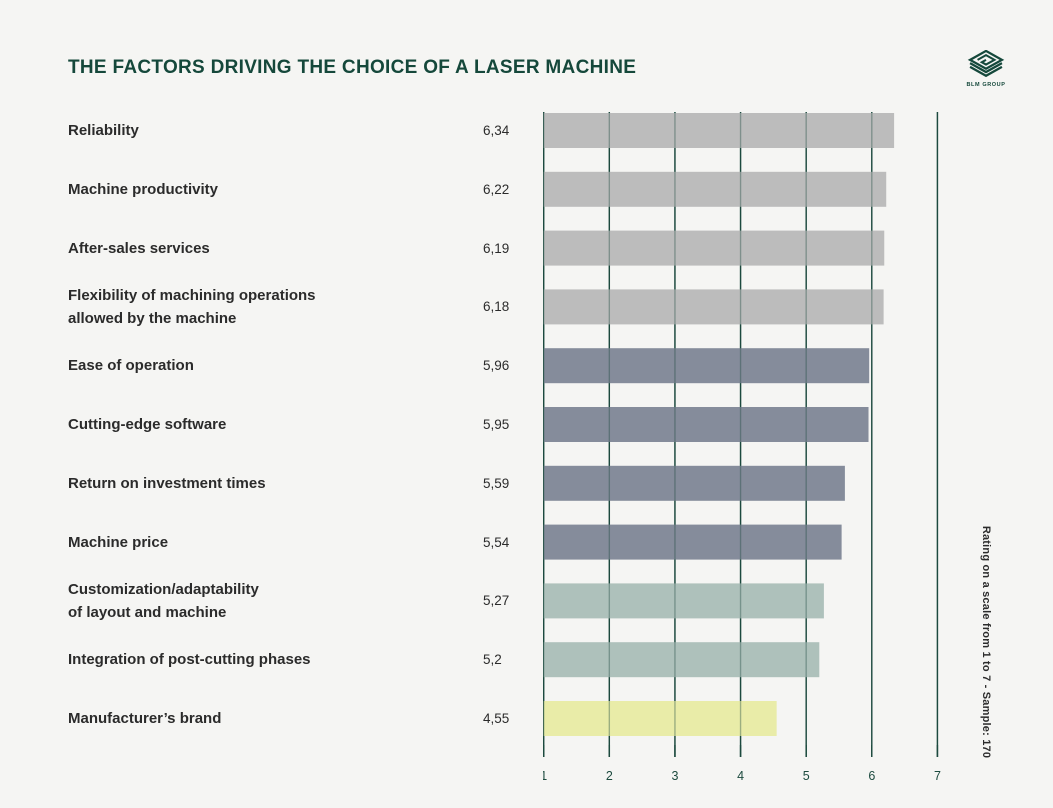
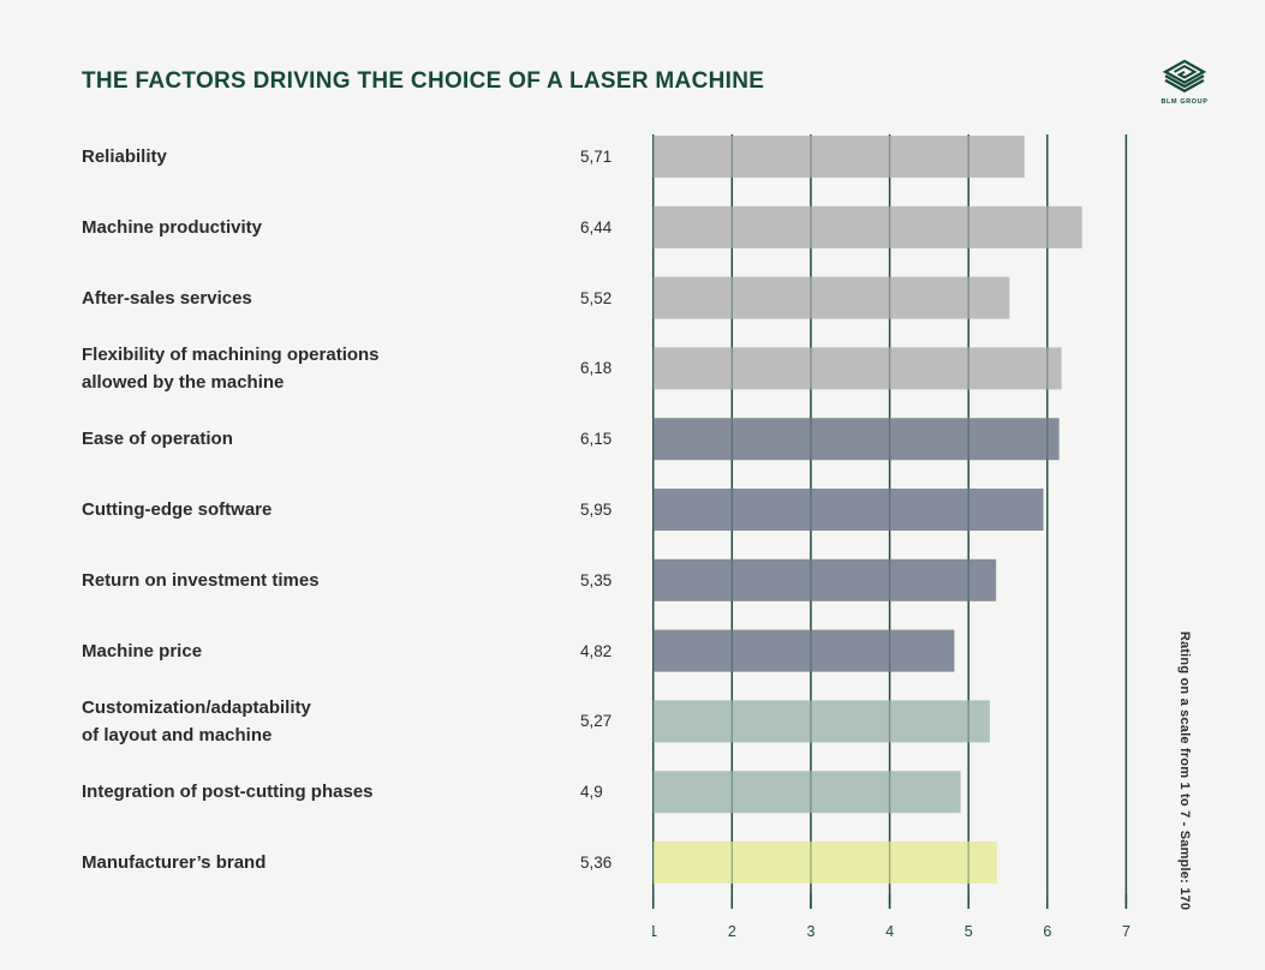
Reliability: 6,34 -> 5,71
Machine productivity: 6,22 -> 6,44
After-sales services: 6,19 -> 5,52
Ease of operation: 5,96 -> 6,15
Return on investment times: 5,59 -> 5,35
Machine price: 5,54 -> 4,82
Integration of post-cutting phases: 5,2 -> 4,9
Manufacturer’s brand: 4,55 -> 5,36
